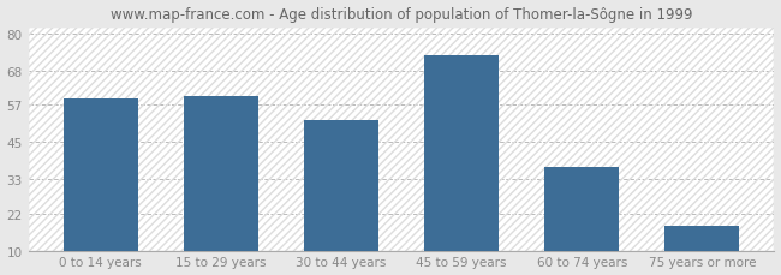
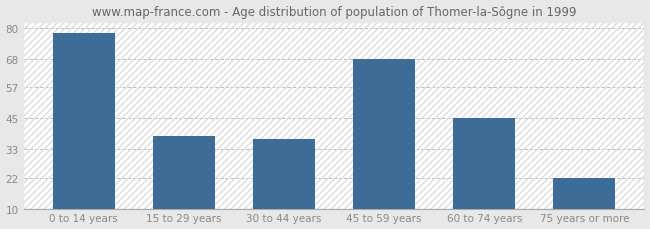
0 to 14 years: 59 -> 78
15 to 29 years: 60 -> 38
30 to 44 years: 52 -> 37
45 to 59 years: 73 -> 68
60 to 74 years: 37 -> 45
75 years or more: 18 -> 22
